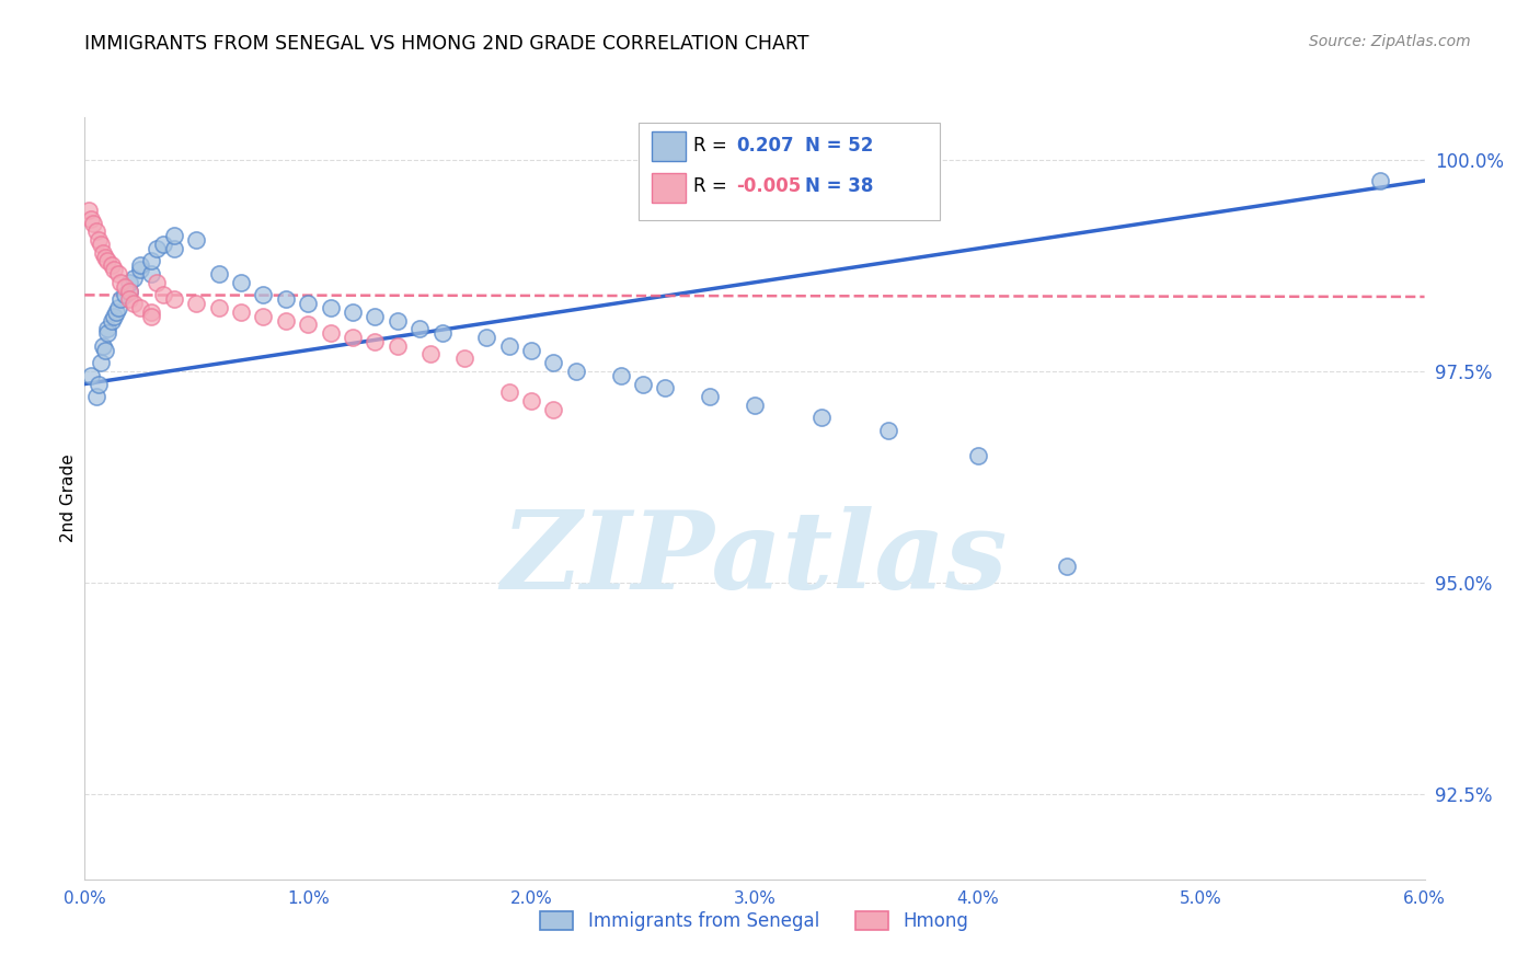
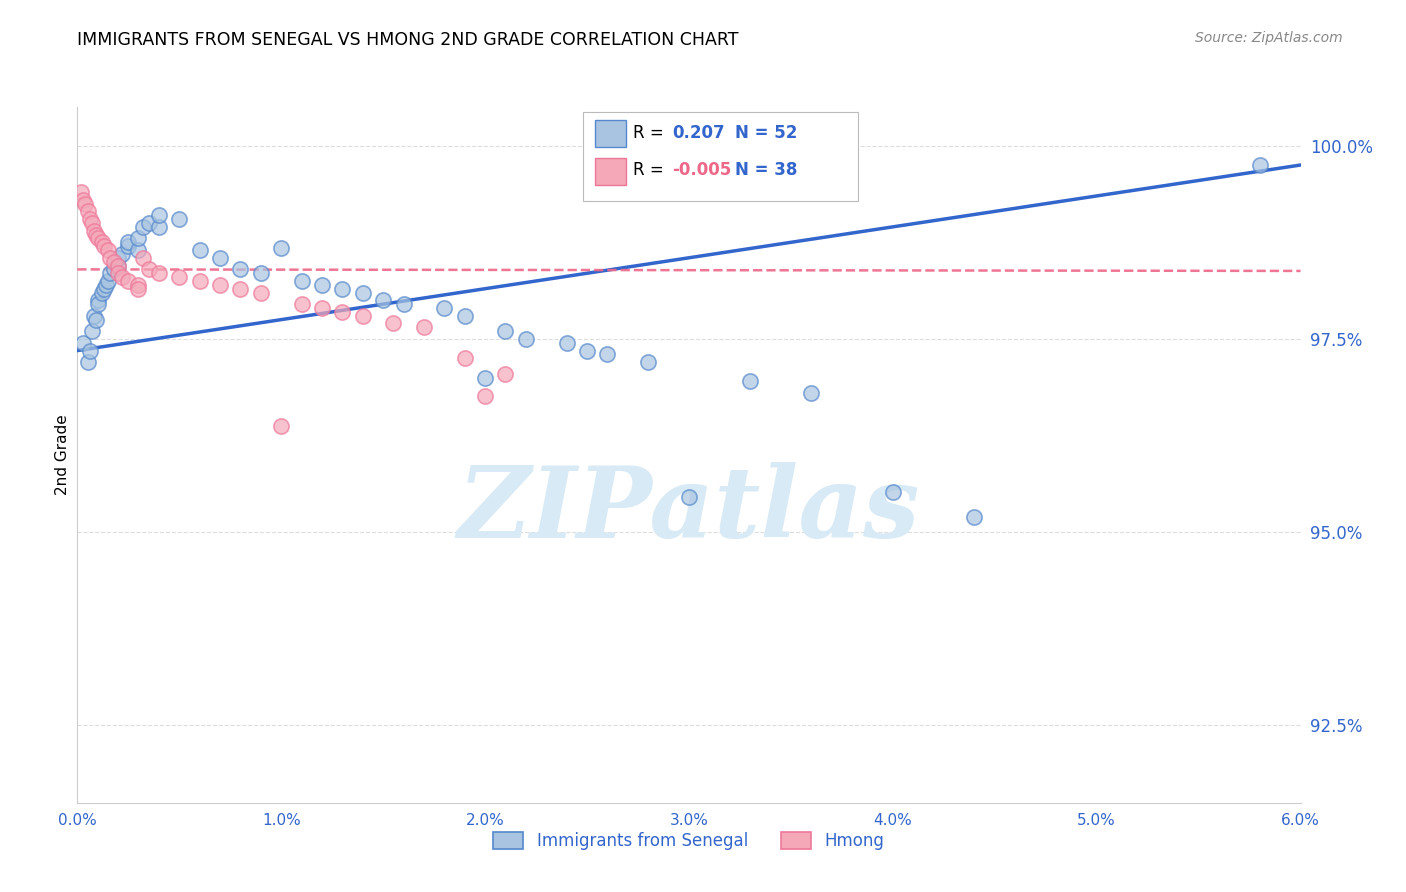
Immigrants from Senegal/1.0%: 98.30% -> 98.68%
Hmong/1.0%: 98.05% -> 96.38%
Immigrants from Senegal/2.0%: 97.75% -> 97.00%
Hmong/2.0%: 97.15% -> 96.76%
Immigrants from Senegal/3.0%: 97.10% -> 95.46%
Immigrants from Senegal/4.0%: 96.50% -> 95.52%
